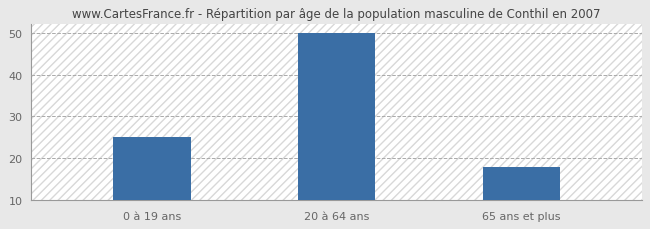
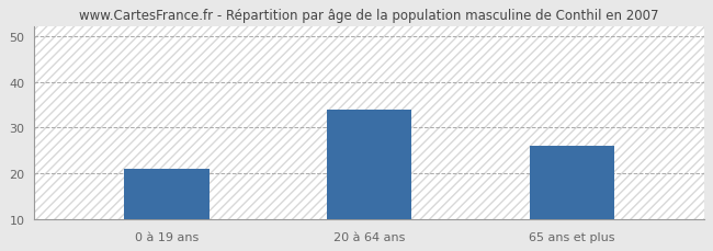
0 à 19 ans: 25 -> 21
20 à 64 ans: 50 -> 34
65 ans et plus: 18 -> 26
